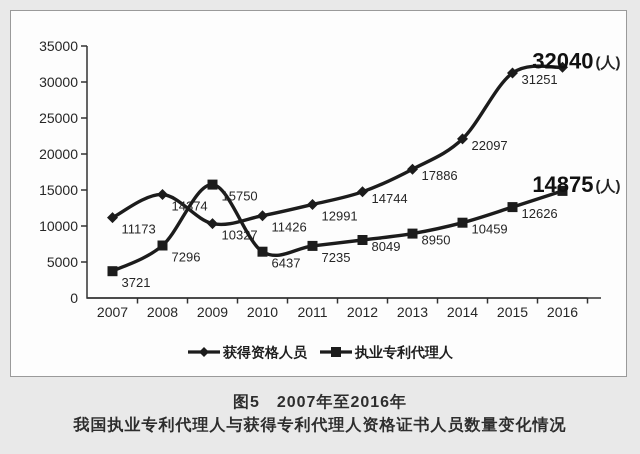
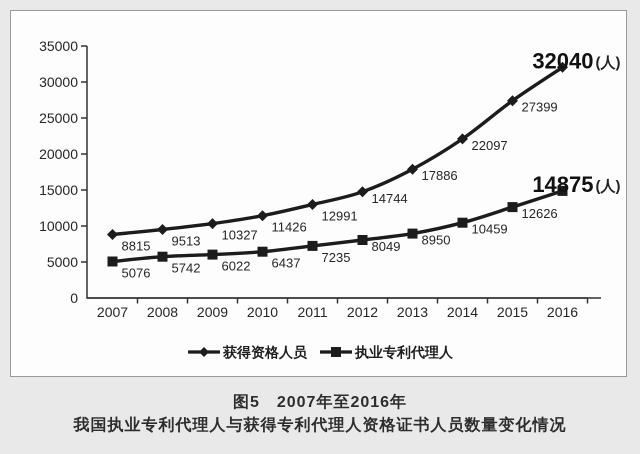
获得资格人员/2007: 11173 -> 8815
执业专利代理人/2007: 3721 -> 5076
获得资格人员/2008: 14374 -> 9513
执业专利代理人/2008: 7296 -> 5742
执业专利代理人/2009: 15750 -> 6022
获得资格人员/2015: 31251 -> 27399
